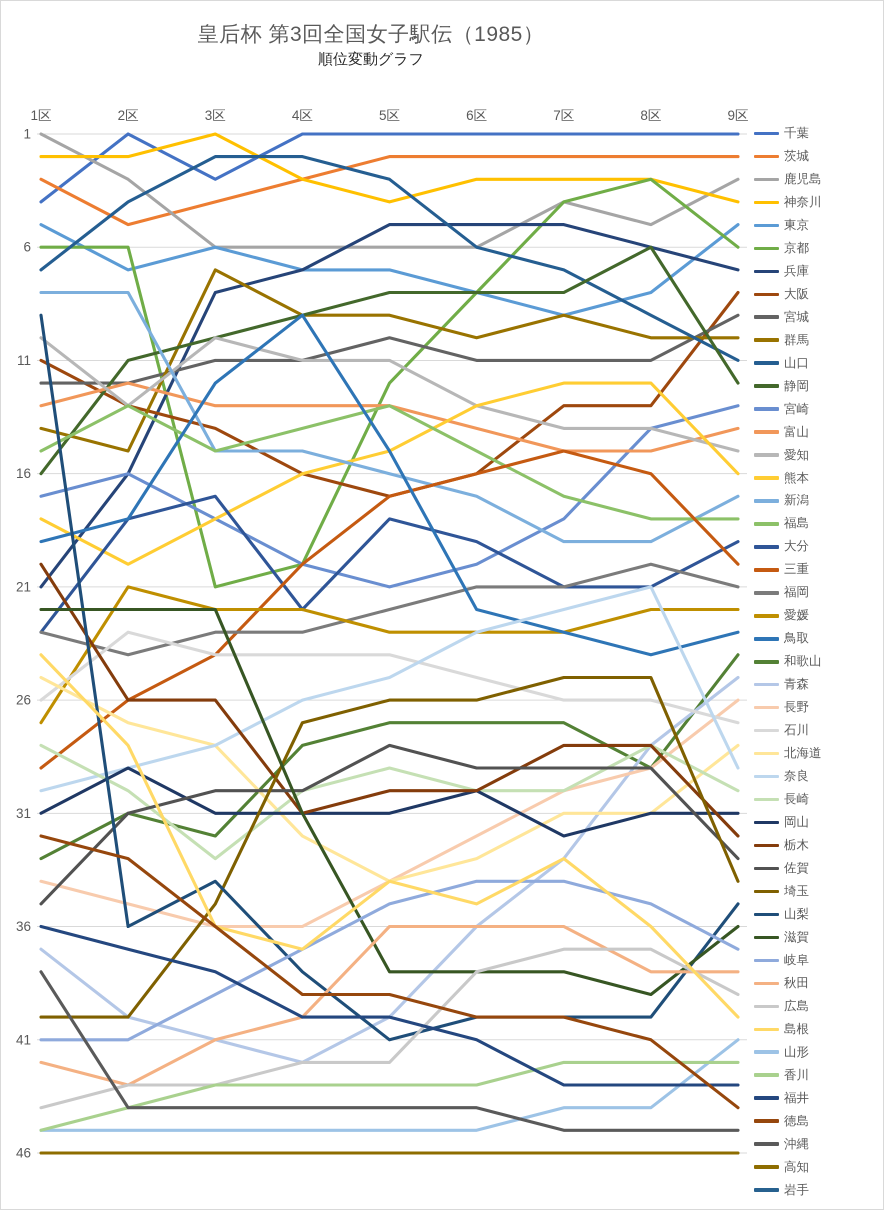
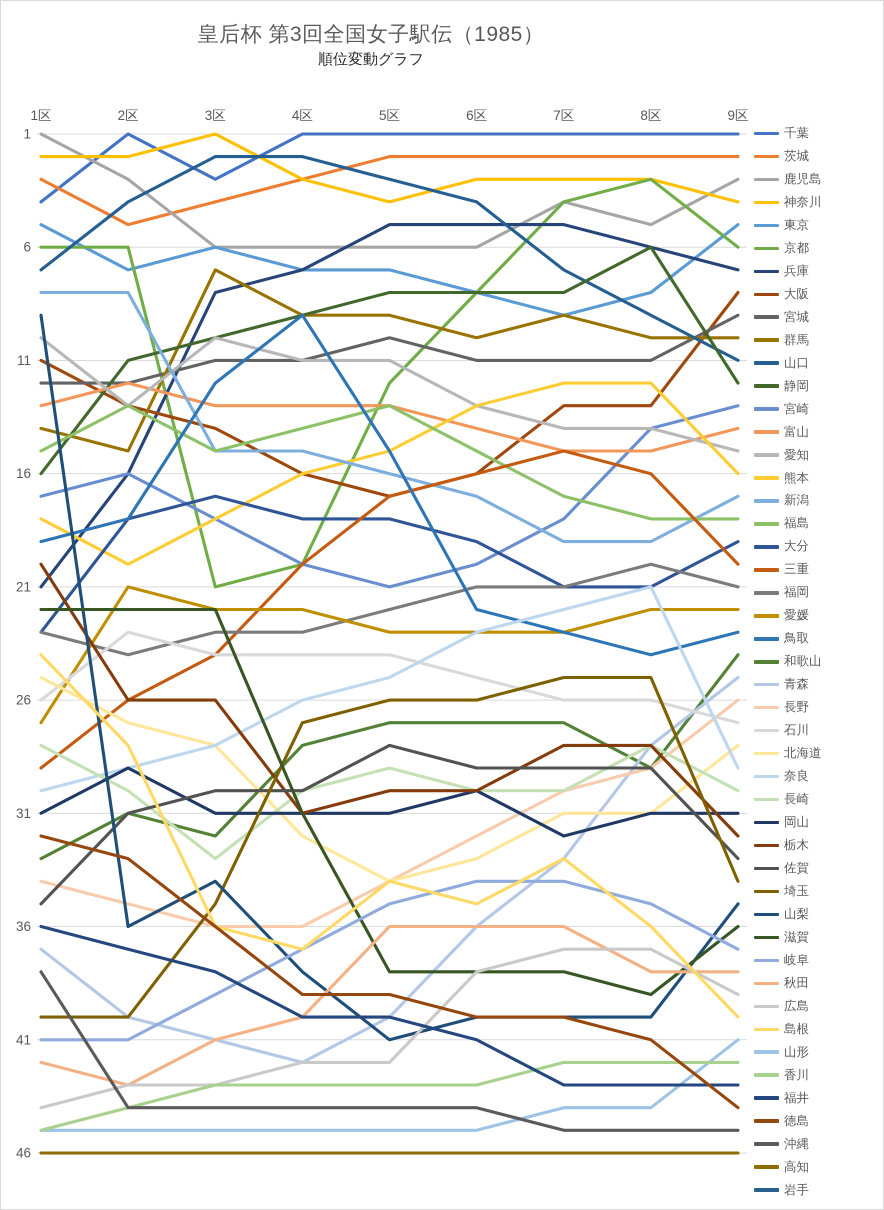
大分/4区: 22 -> 18
山口/6区: 6 -> 4
